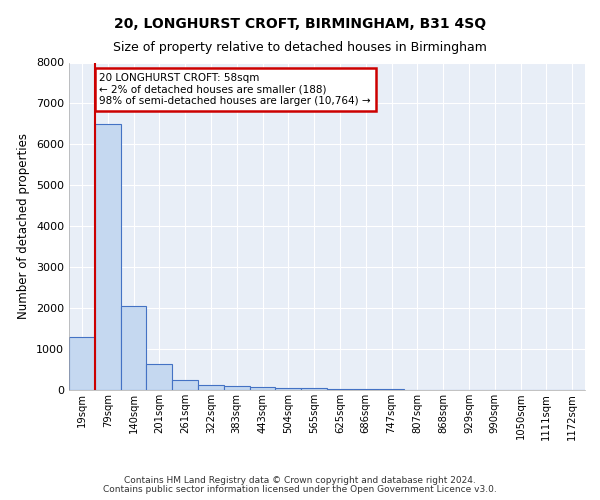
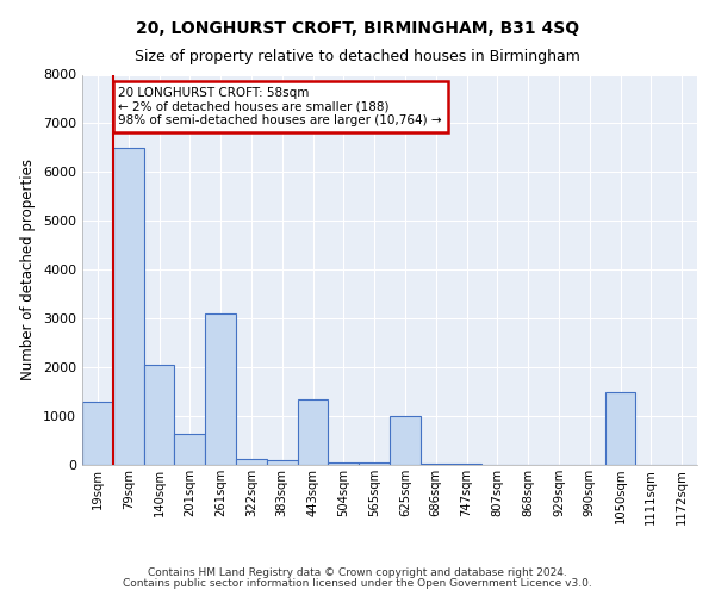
261sqm: 250 -> 3100
443sqm: 80 -> 1350
625sqm: 30 -> 1000
1050sqm: 0 -> 1500
